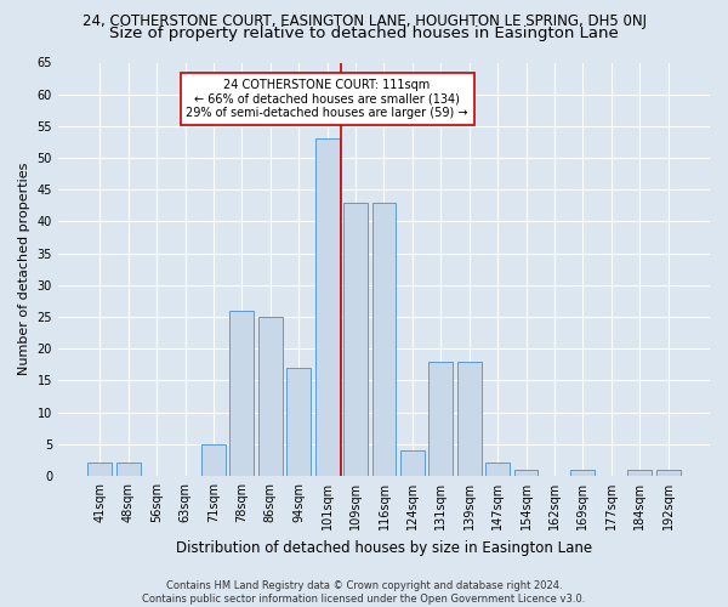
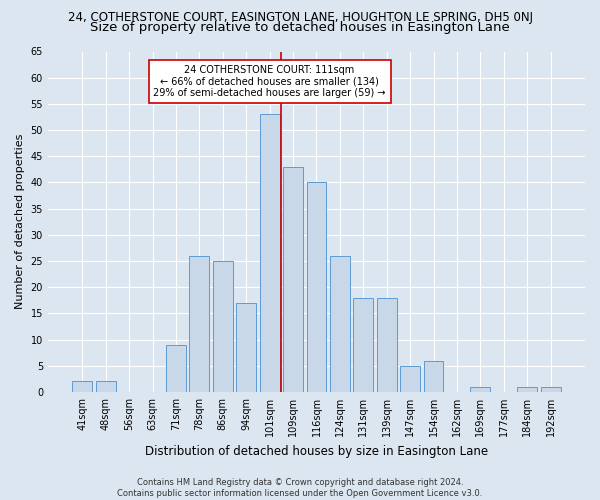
71sqm: 5 -> 9
116sqm: 43 -> 40
124sqm: 4 -> 26
147sqm: 2 -> 5
154sqm: 1 -> 6
